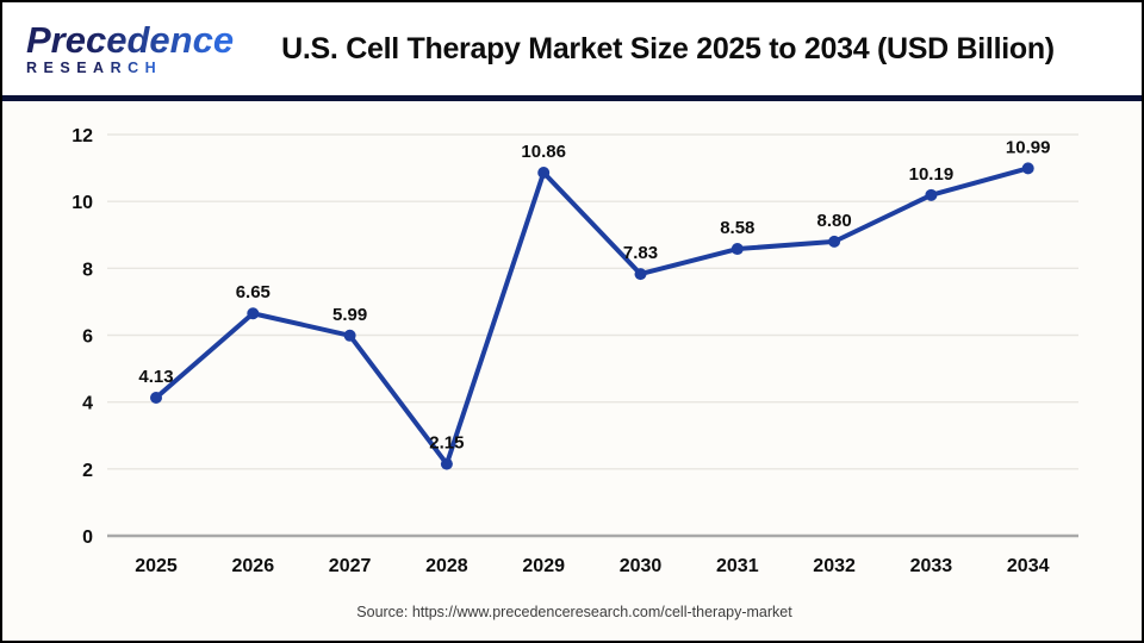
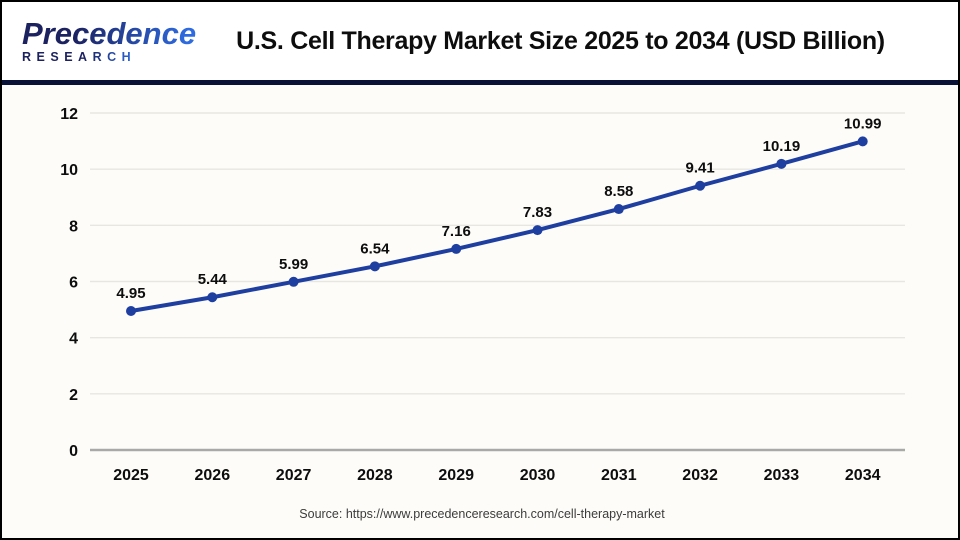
2025: 4.13 -> 4.95
2026: 6.65 -> 5.44
2028: 2.15 -> 6.54
2029: 10.86 -> 7.16
2032: 8.80 -> 9.41
